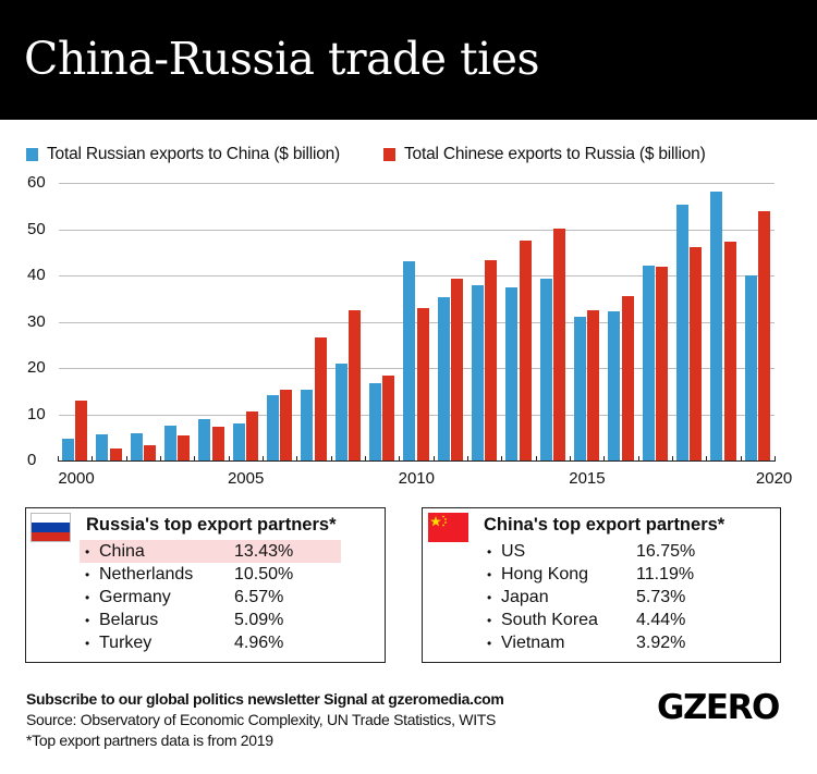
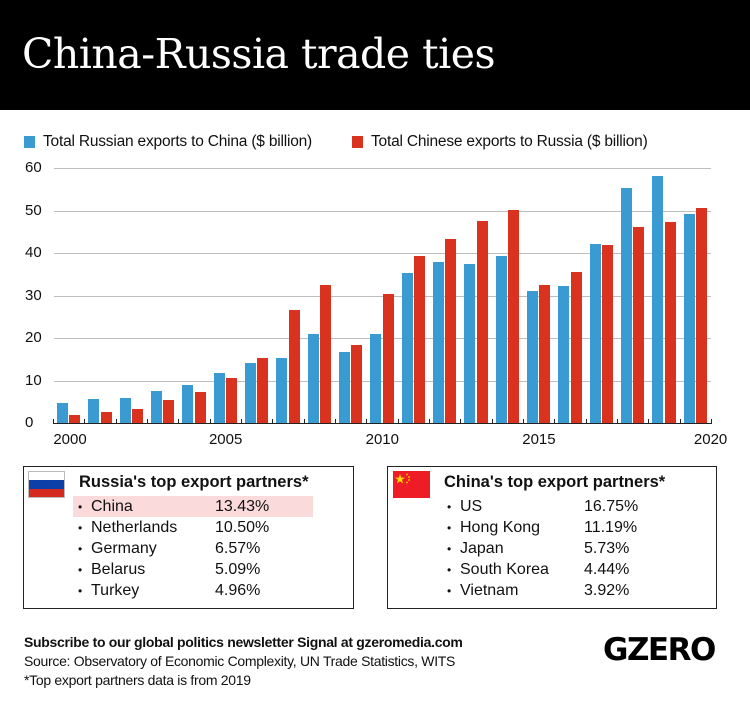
Total Chinese exports to Russia ($ billion)/2000: 13 -> 2
Total Russian exports to China ($ billion)/2005: 8 -> 12
Total Russian exports to China ($ billion)/2010: 43 -> 21
Total Chinese exports to Russia ($ billion)/2010: 33 -> 30
Total Russian exports to China ($ billion)/2020: 40 -> 49
Total Chinese exports to Russia ($ billion)/2020: 54 -> 51
